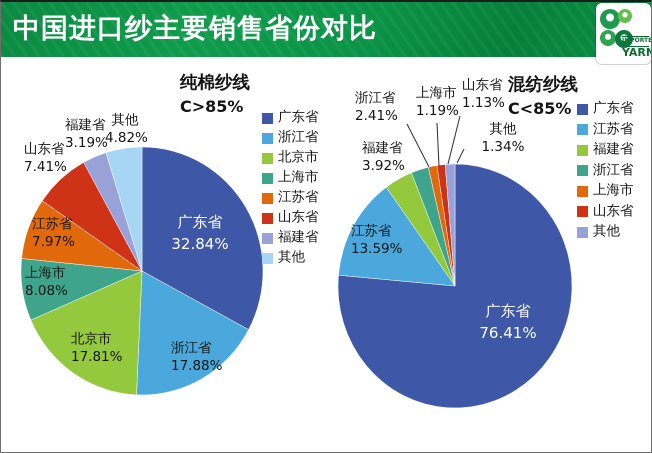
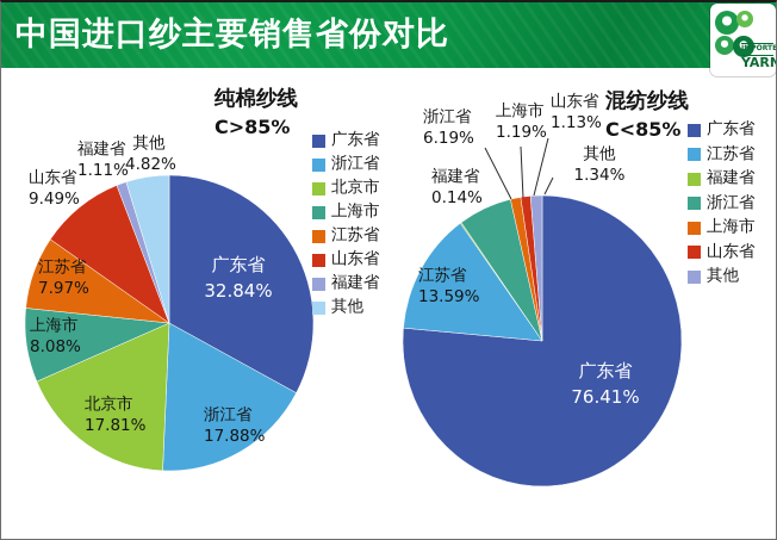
纯棉纱线/山东省: 7.41% -> 9.49%
纯棉纱线/福建省: 3.19% -> 1.11%
混纺纱线/福建省: 3.92% -> 0.14%
混纺纱线/浙江省: 2.41% -> 6.19%
